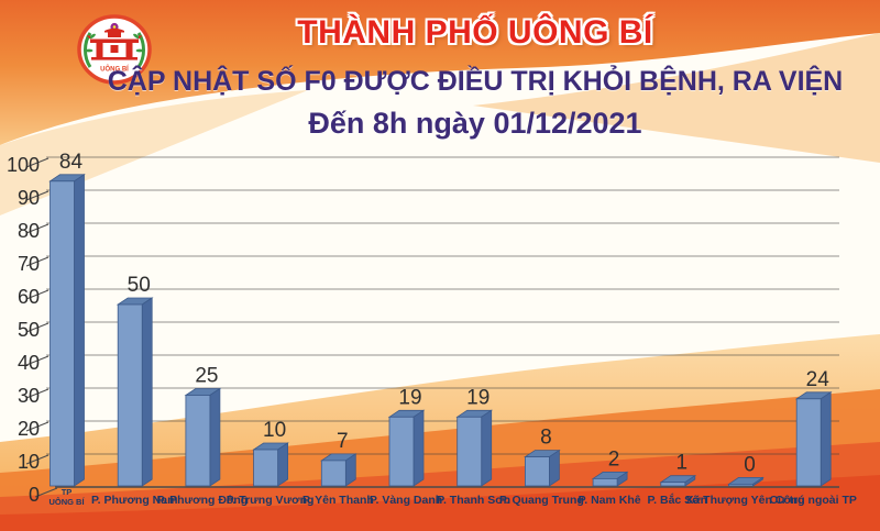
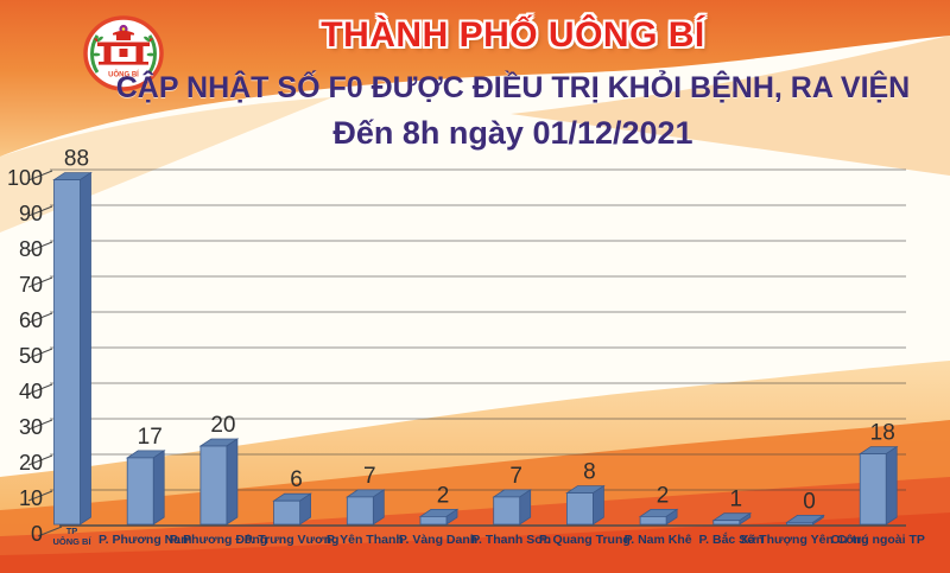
TP UÔNG BÍ: 84 -> 88
P. Phương Nam: 50 -> 17
P. Phương Đông: 25 -> 20
P. Trưng Vương: 10 -> 6
P. Vàng Danh: 19 -> 2
P. Thanh Sơn: 19 -> 7
Cư trú ngoài TP: 24 -> 18
